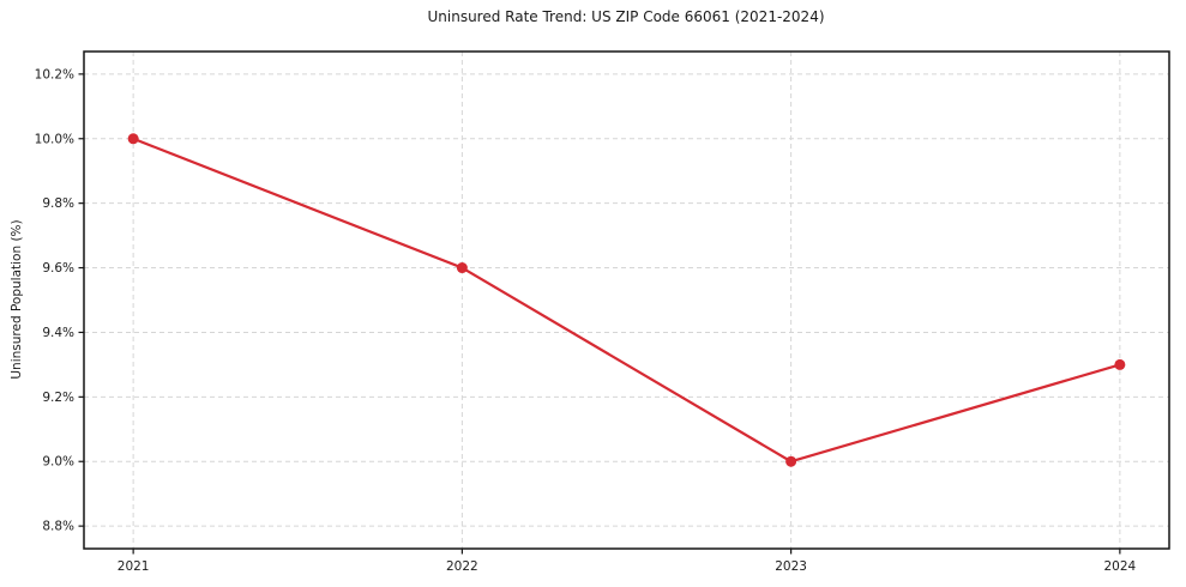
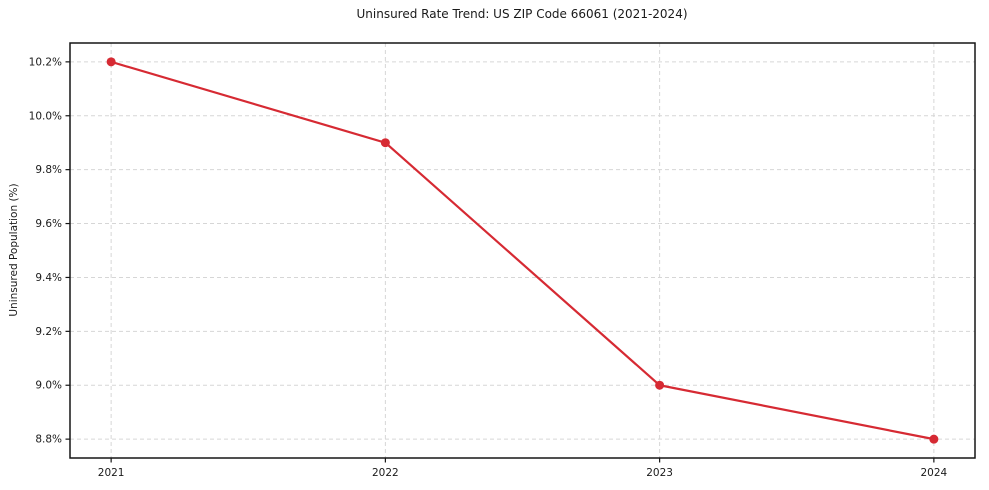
2021: 10.0% -> 10.2%
2022: 9.6% -> 9.9%
2024: 9.3% -> 8.8%
